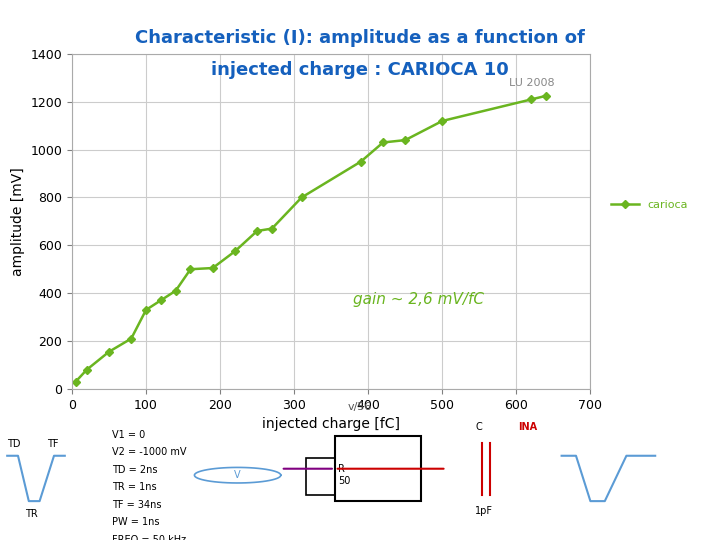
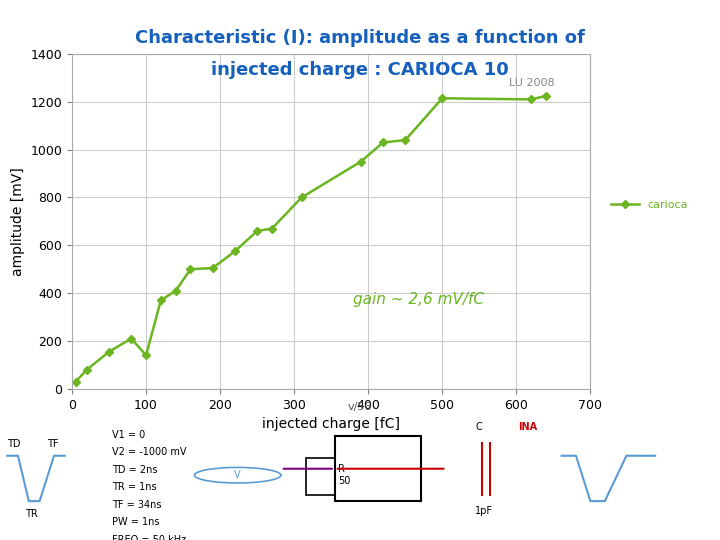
100: 330 -> 140
500: 1120 -> 1215
